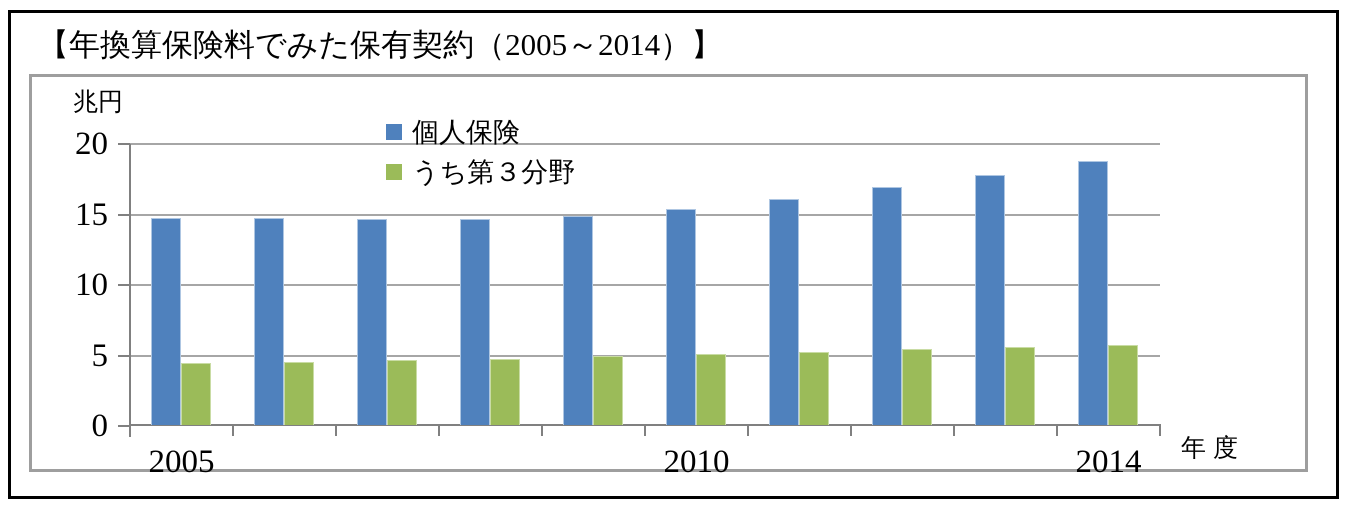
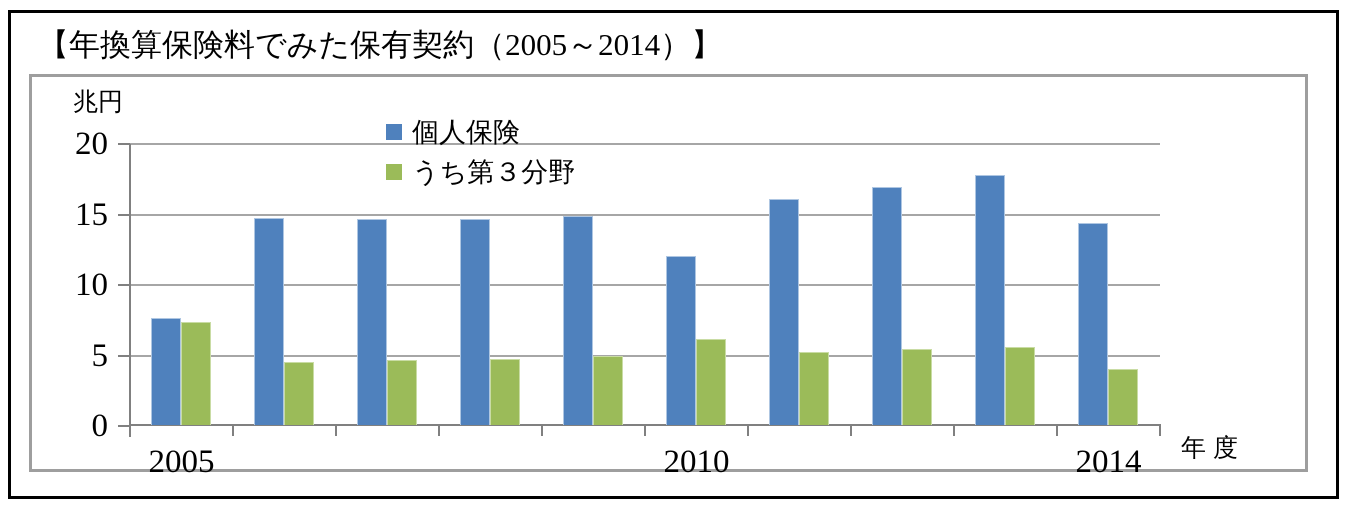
個人保険/2005: 14.7 -> 7.6
うち第３分野/2005: 4.4 -> 7.3
個人保険/2010: 15.3 -> 12.0
うち第３分野/2010: 5.0 -> 6.1
個人保険/2014: 18.7 -> 14.3
うち第３分野/2014: 5.7 -> 4.0
